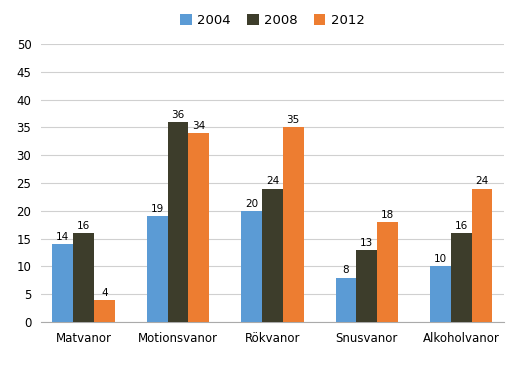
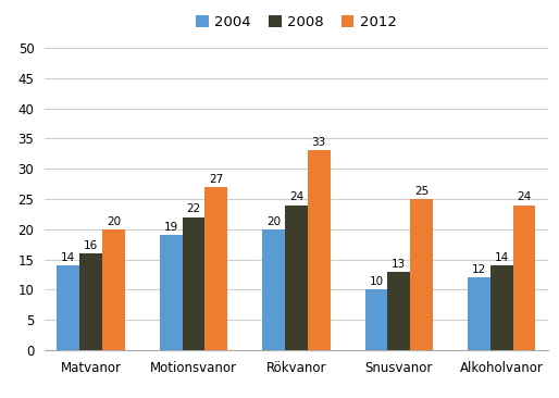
2012/Matvanor: 4 -> 20
2008/Motionsvanor: 36 -> 22
2012/Motionsvanor: 34 -> 27
2012/Rökvanor: 35 -> 33
2004/Snusvanor: 8 -> 10
2012/Snusvanor: 18 -> 25
2004/Alkoholvanor: 10 -> 12
2008/Alkoholvanor: 16 -> 14
